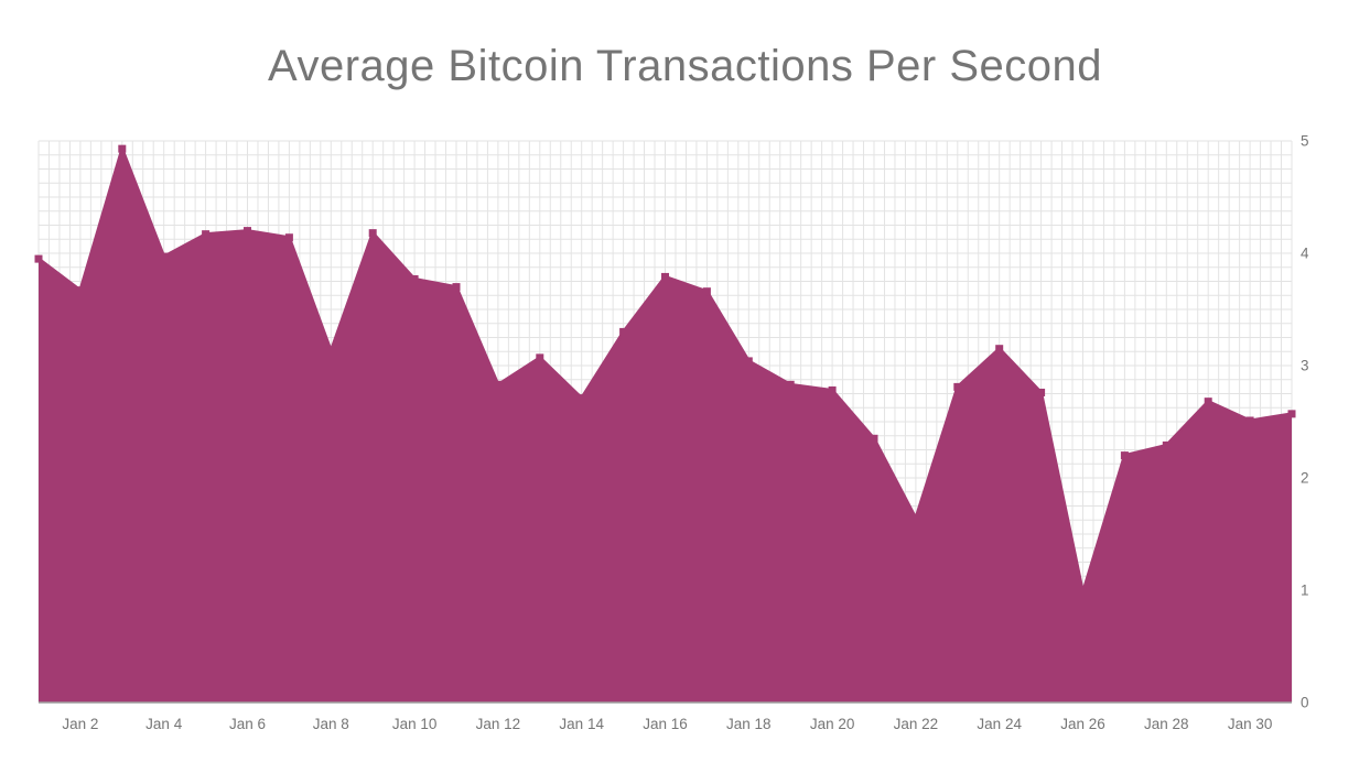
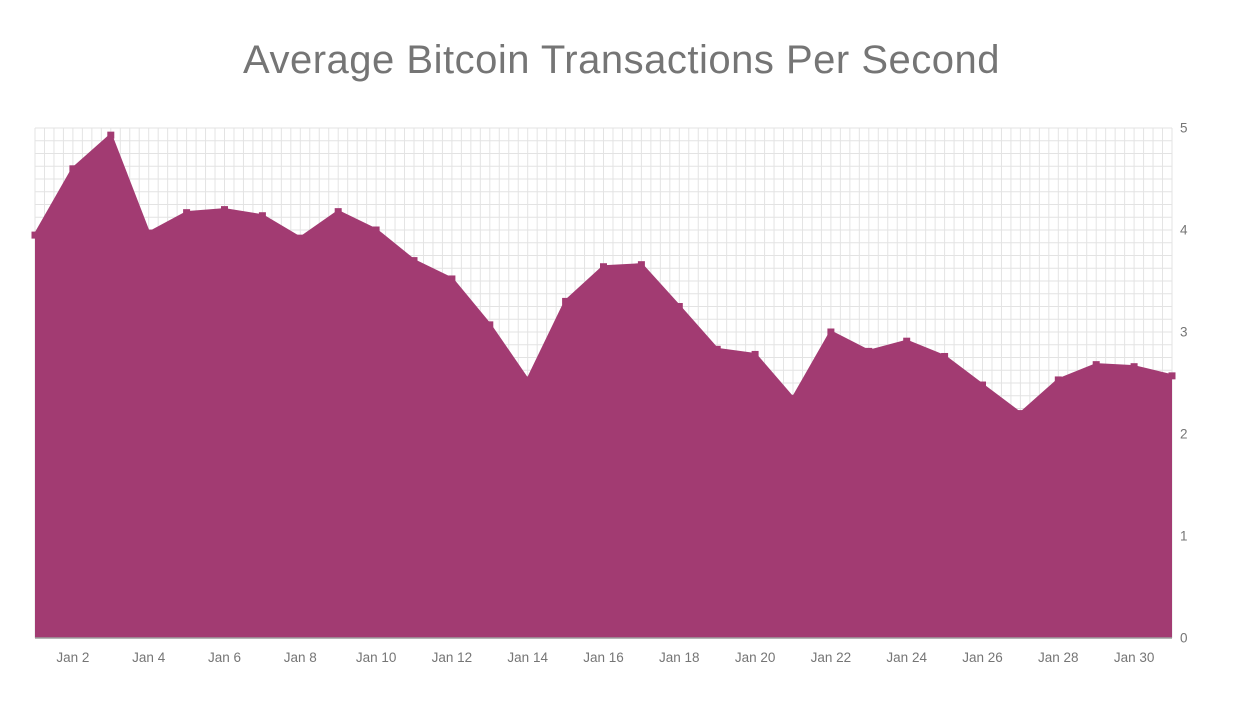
Jan 2: 3.67 -> 4.60
Jan 8: 3.13 -> 3.92
Jan 10: 3.77 -> 4.00
Jan 12: 2.83 -> 3.52
Jan 14: 2.71 -> 2.53
Jan 16: 3.79 -> 3.64
Jan 18: 3.04 -> 3.25
Jan 22: 1.64 -> 3.00
Jan 24: 3.15 -> 2.91
Jan 26: 0.98 -> 2.48
Jan 28: 2.29 -> 2.53
Jan 30: 2.51 -> 2.66
